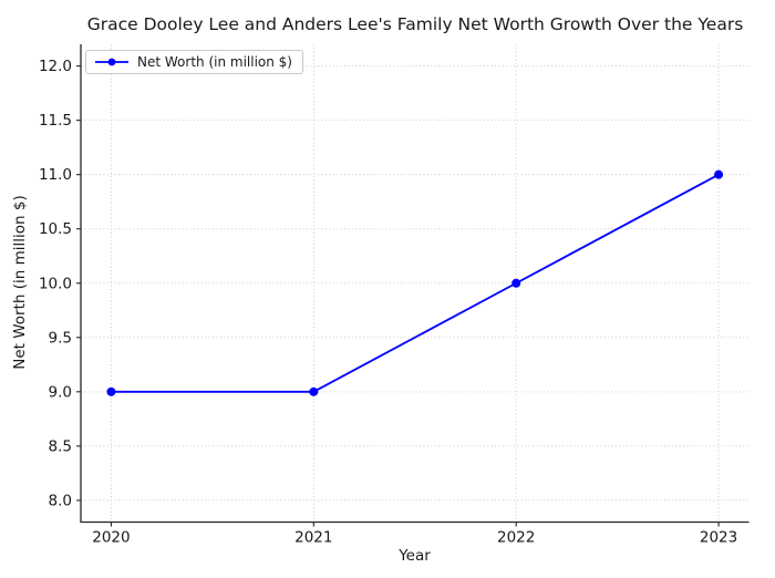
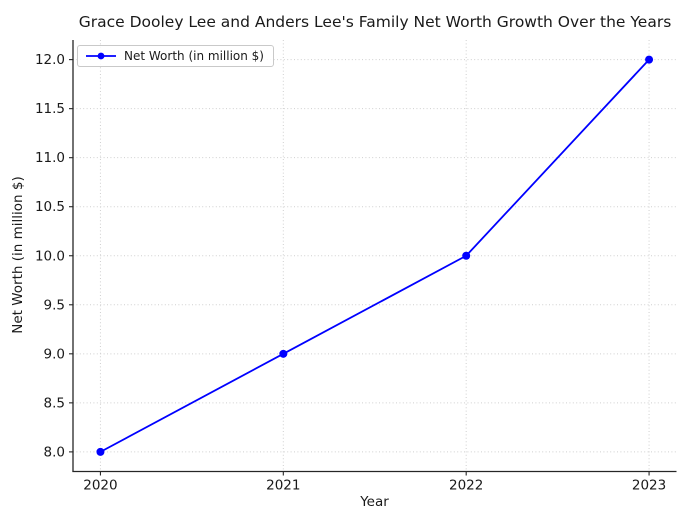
2020: 9 -> 8
2023: 11 -> 12
